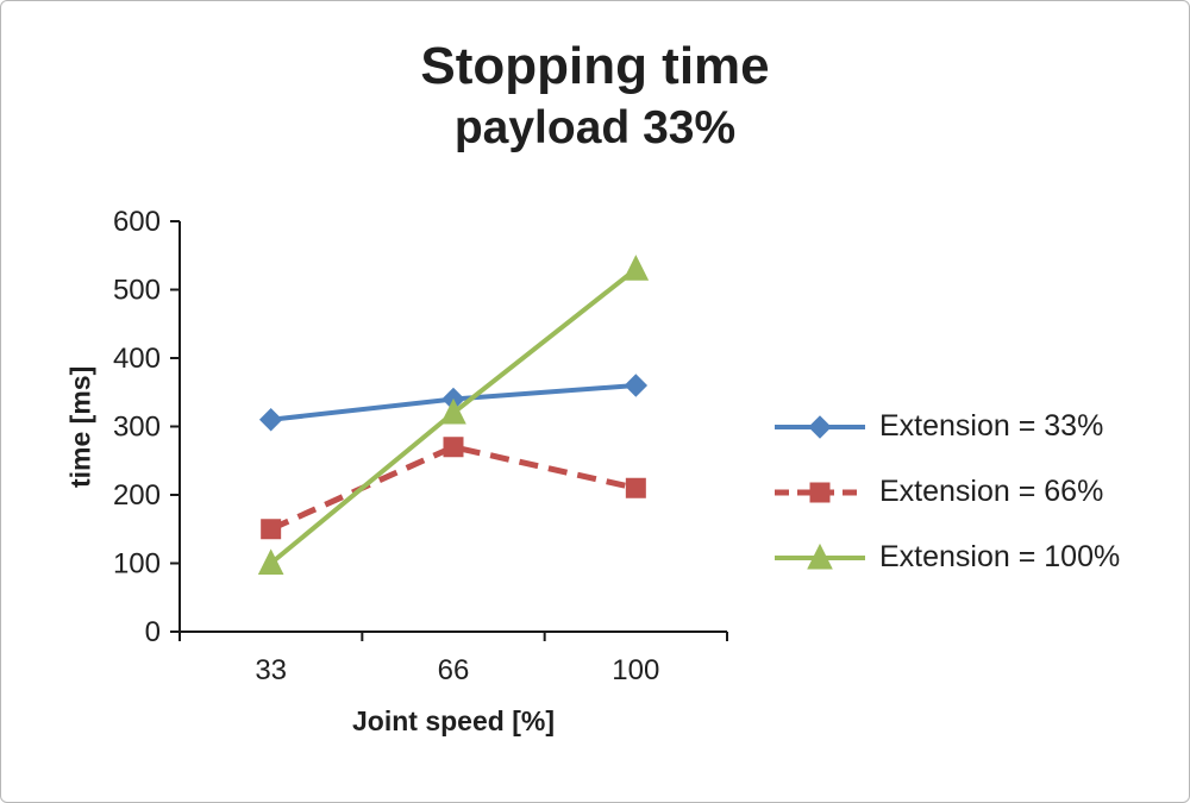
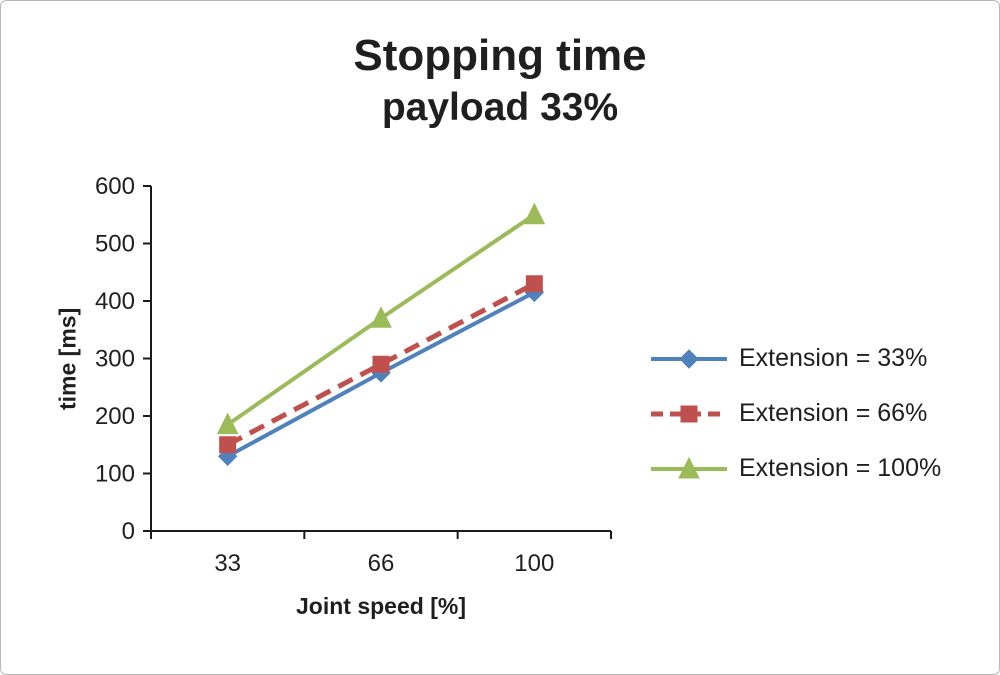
Extension = 33%/33: 310 -> 130
Extension = 100%/33: 100 -> 180
Extension = 33%/66: 340 -> 280
Extension = 66%/66: 270 -> 290
Extension = 100%/66: 320 -> 370
Extension = 33%/100: 360 -> 420
Extension = 66%/100: 210 -> 430
Extension = 100%/100: 530 -> 550
